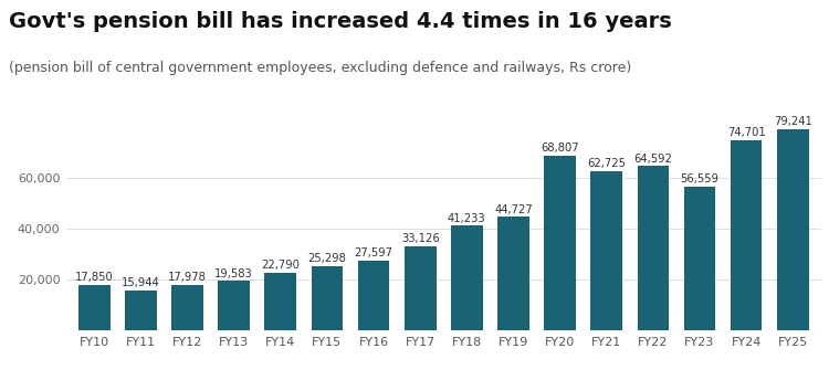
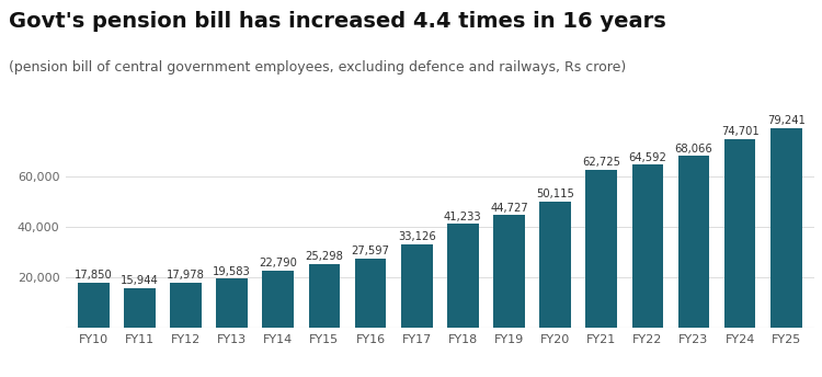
FY20: 68,807 -> 50,115
FY23: 56,559 -> 68,066
